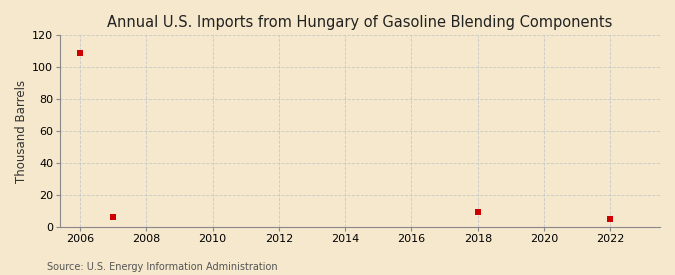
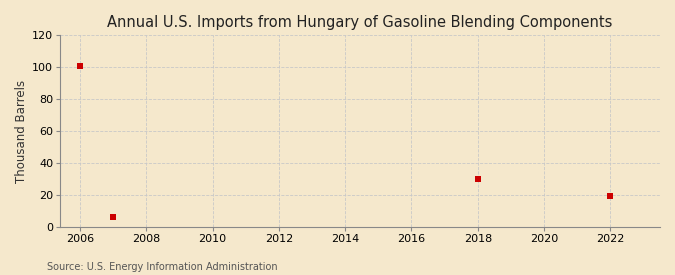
2006: 109 -> 101
2018: 9 -> 30
2022: 5 -> 19
